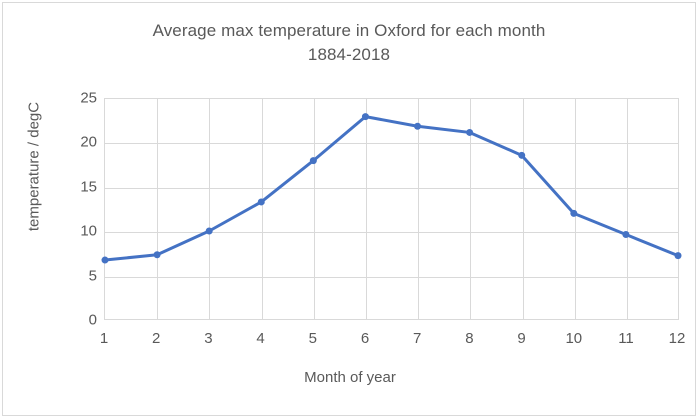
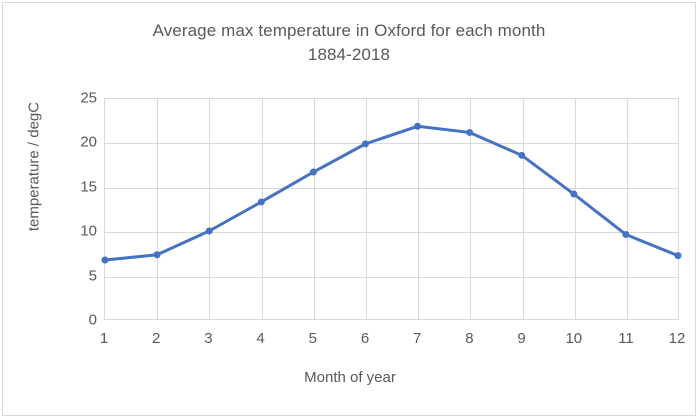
5: 18 -> 17
6: 23 -> 20
10: 12 -> 14
